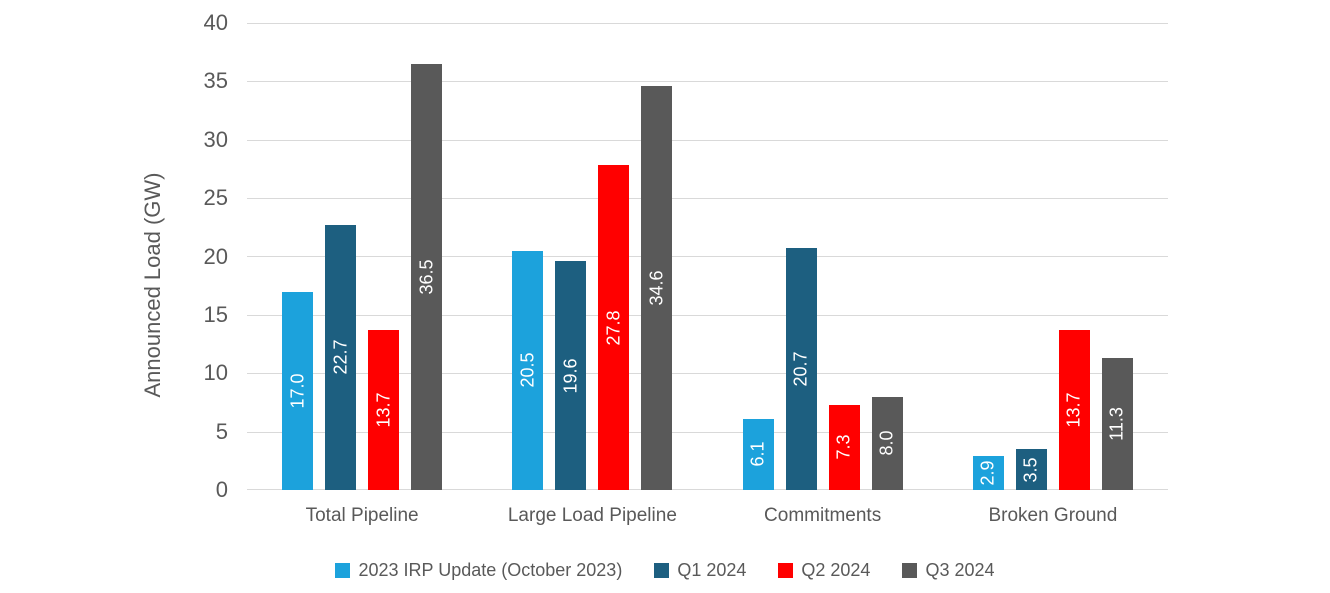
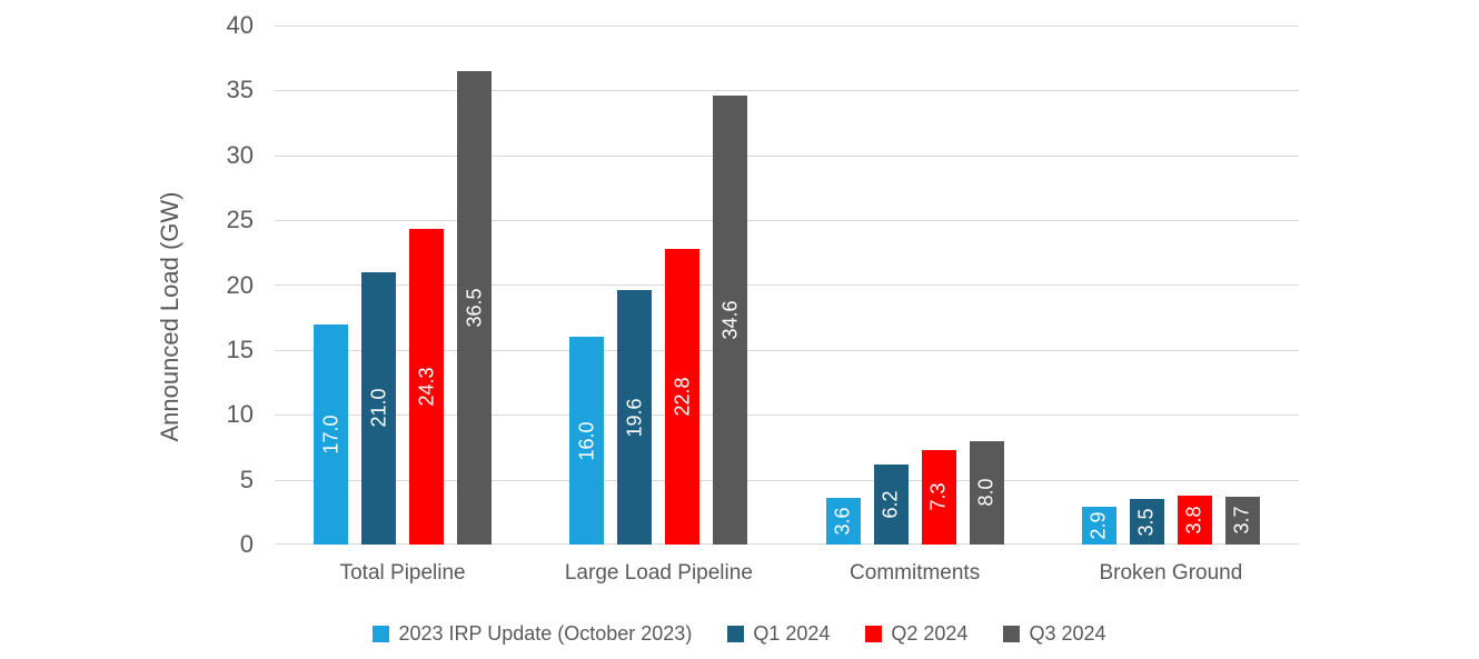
Q1 2024/Total Pipeline: 22.7 -> 21.0
Q2 2024/Total Pipeline: 13.7 -> 24.3
2023 IRP Update (October 2023)/Large Load Pipeline: 20.5 -> 16.0
Q2 2024/Large Load Pipeline: 27.8 -> 22.8
2023 IRP Update (October 2023)/Commitments: 6.1 -> 3.6
Q1 2024/Commitments: 20.7 -> 6.2
Q2 2024/Broken Ground: 13.7 -> 3.8
Q3 2024/Broken Ground: 11.3 -> 3.7
